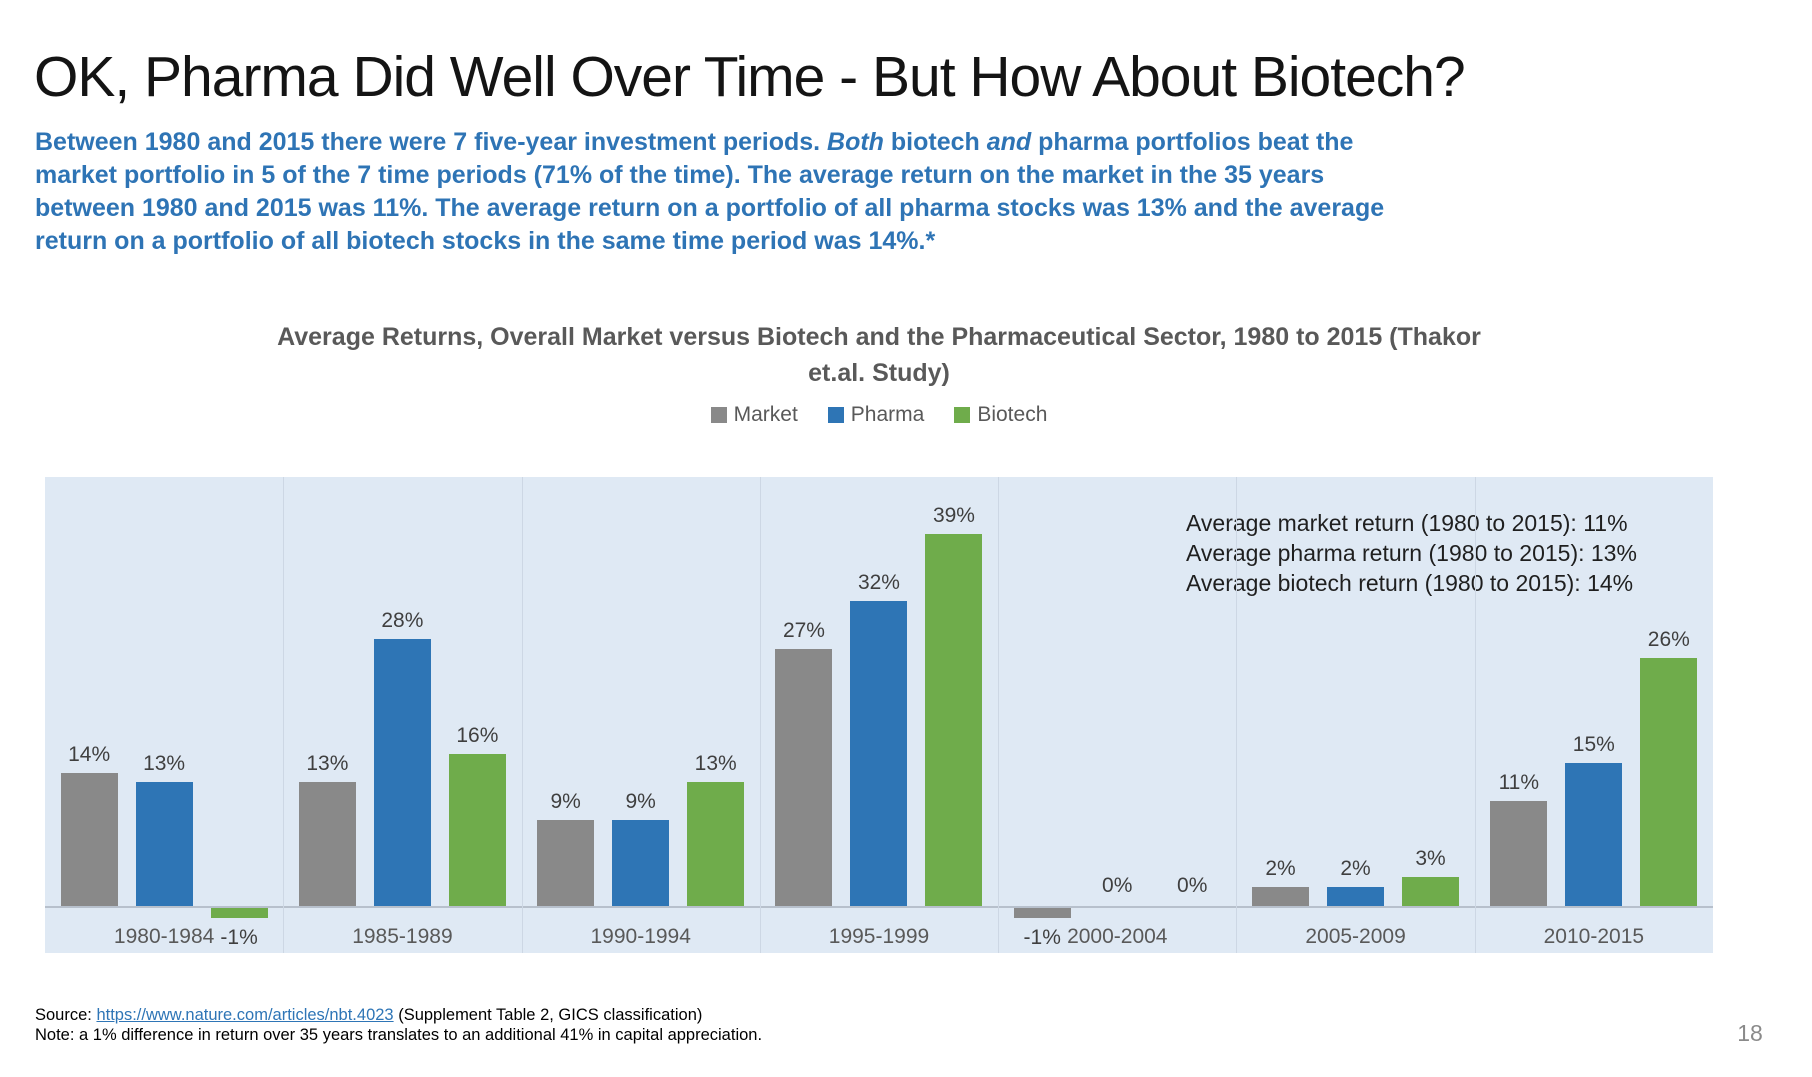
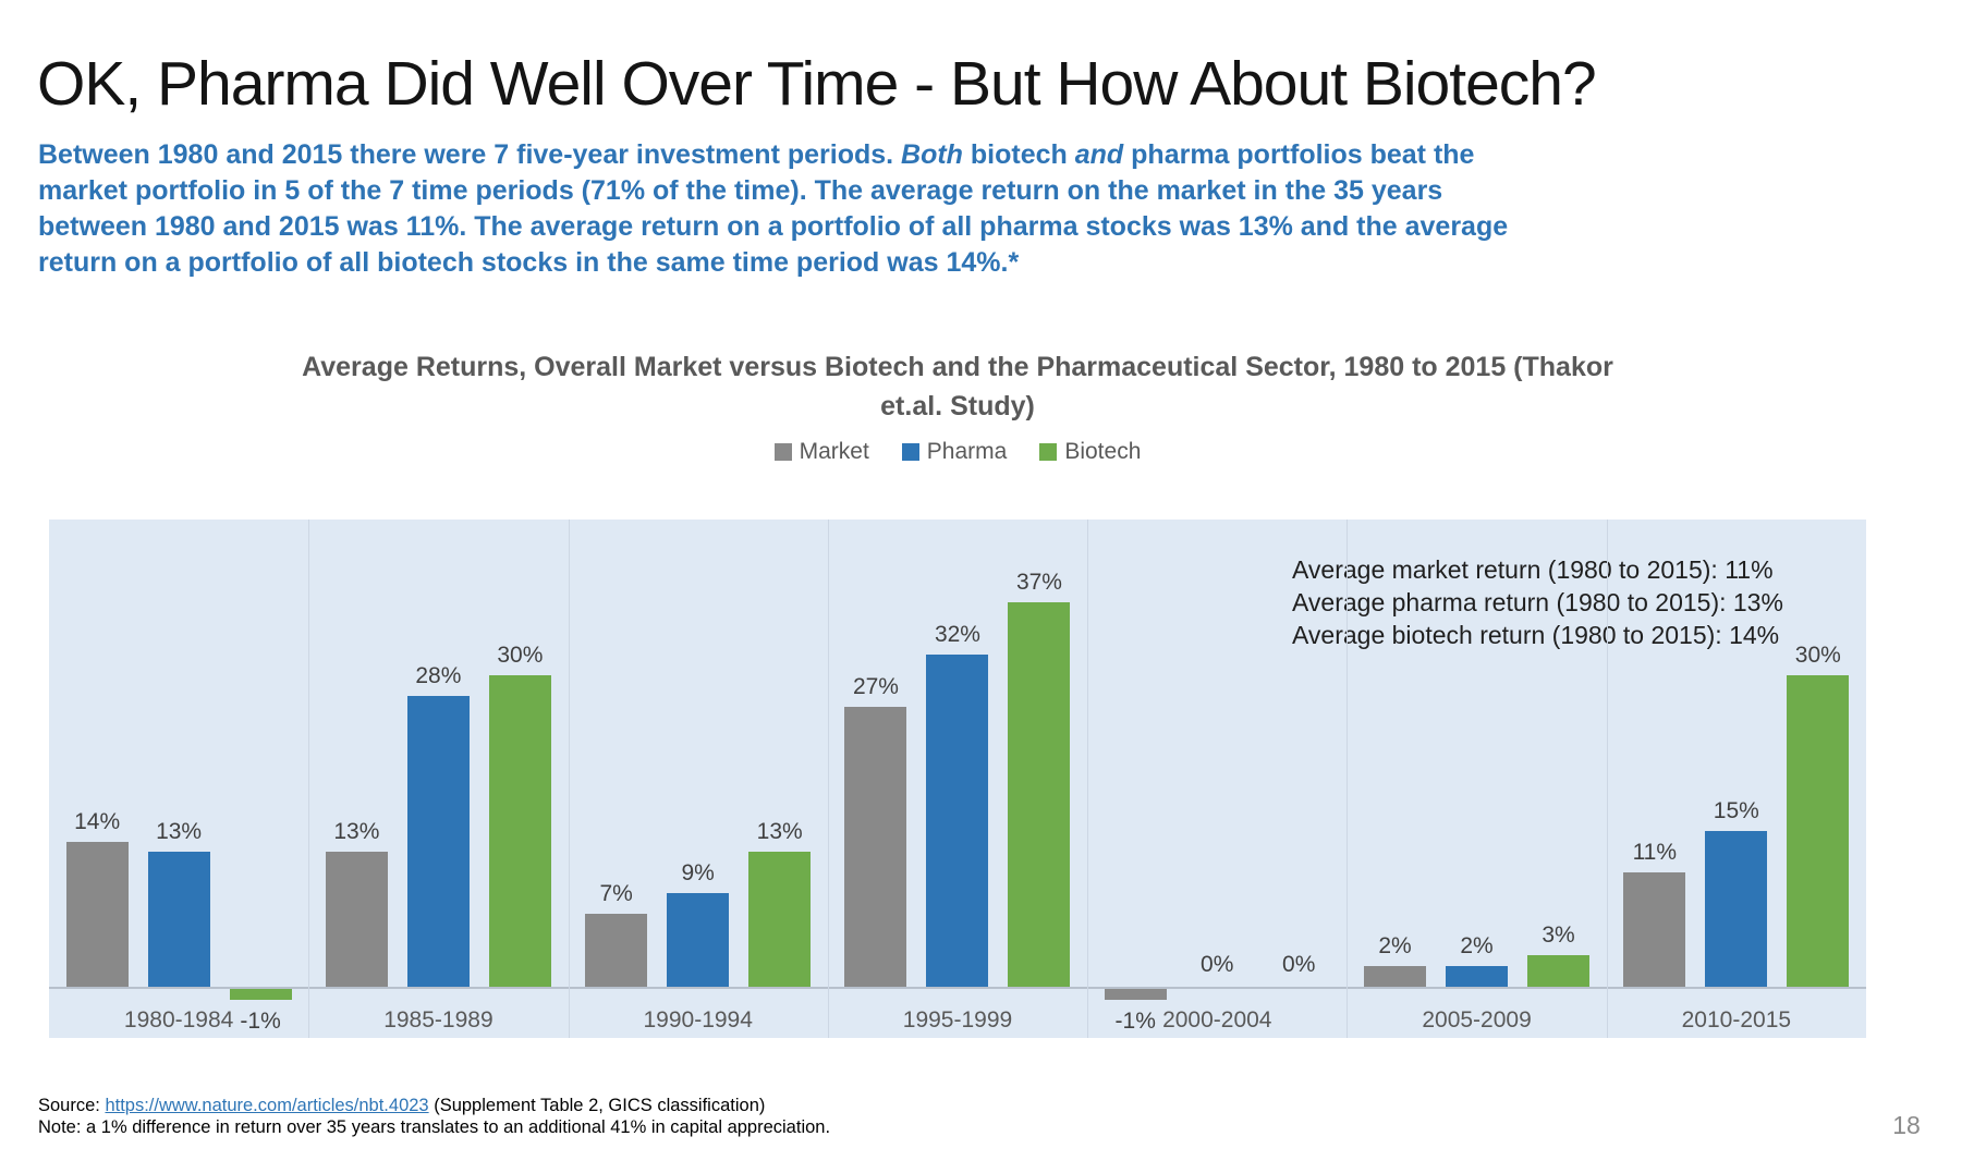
Biotech/1985-1989: 16% -> 30%
Market/1990-1994: 9% -> 7%
Biotech/1995-1999: 39% -> 37%
Biotech/2010-2015: 26% -> 30%
